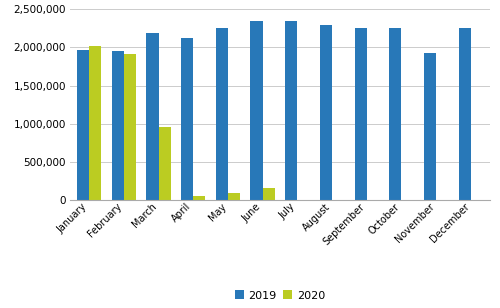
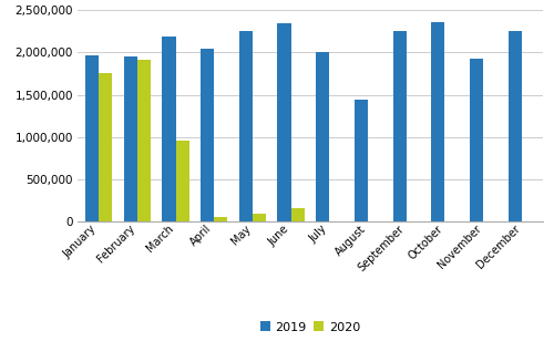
2020/January: 2,020,000 -> 1,760,000
2019/April: 2,120,000 -> 2,040,000
2019/July: 2,340,000 -> 2,000,000
2019/August: 2,300,000 -> 1,440,000
2019/October: 2,250,000 -> 2,360,000
